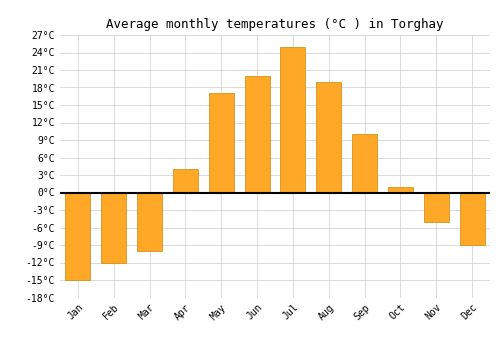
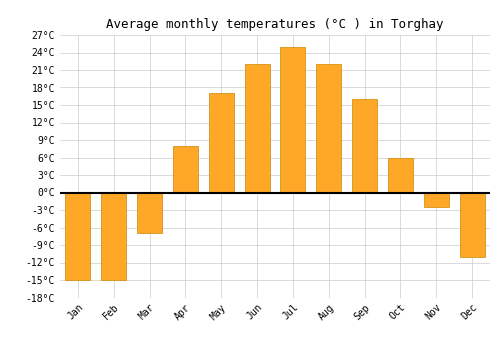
Feb: -12.0°C -> -15.0°C
Mar: -10.0°C -> -7.0°C
Apr: 4.0°C -> 8.0°C
Jun: 20.0°C -> 22.0°C
Aug: 19.0°C -> 22.0°C
Sep: 10.0°C -> 16.0°C
Oct: 1.0°C -> 6.0°C
Nov: -5.0°C -> -2.5°C
Dec: -9.0°C -> -11.0°C
